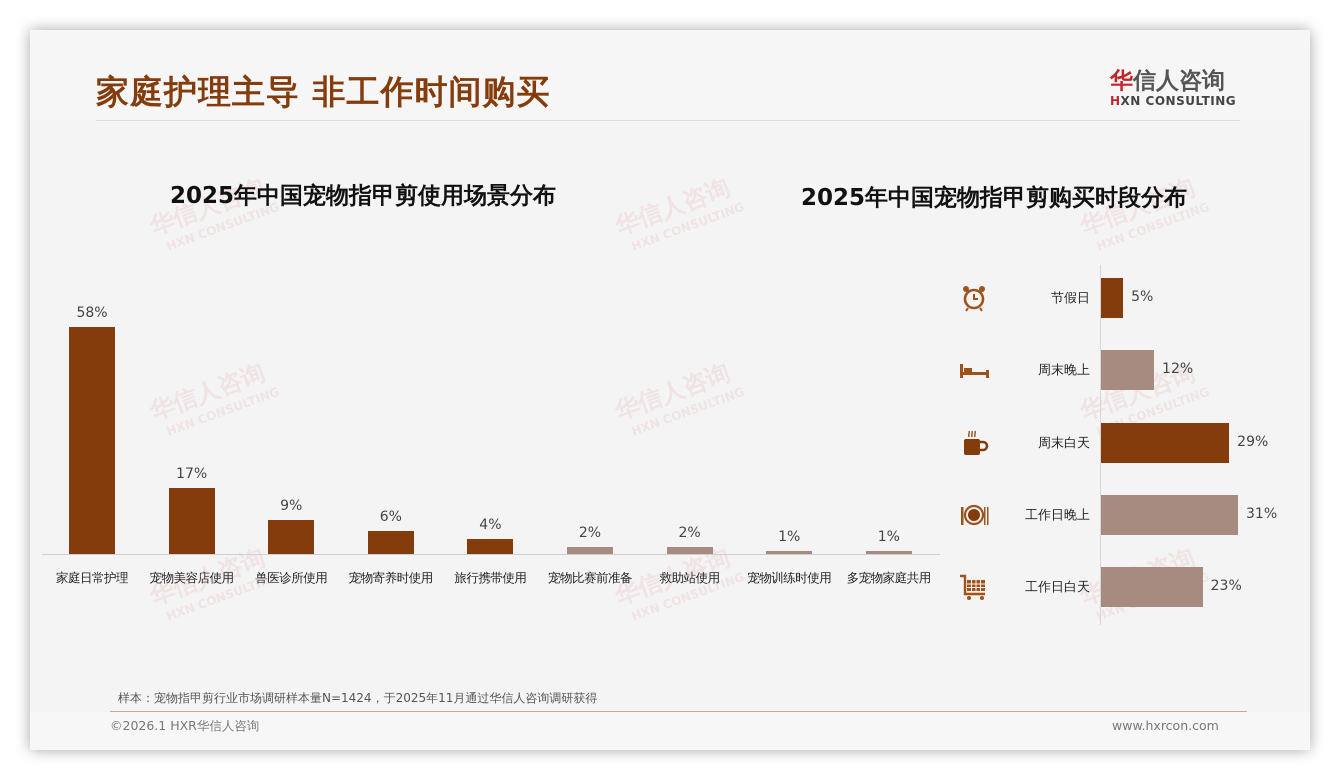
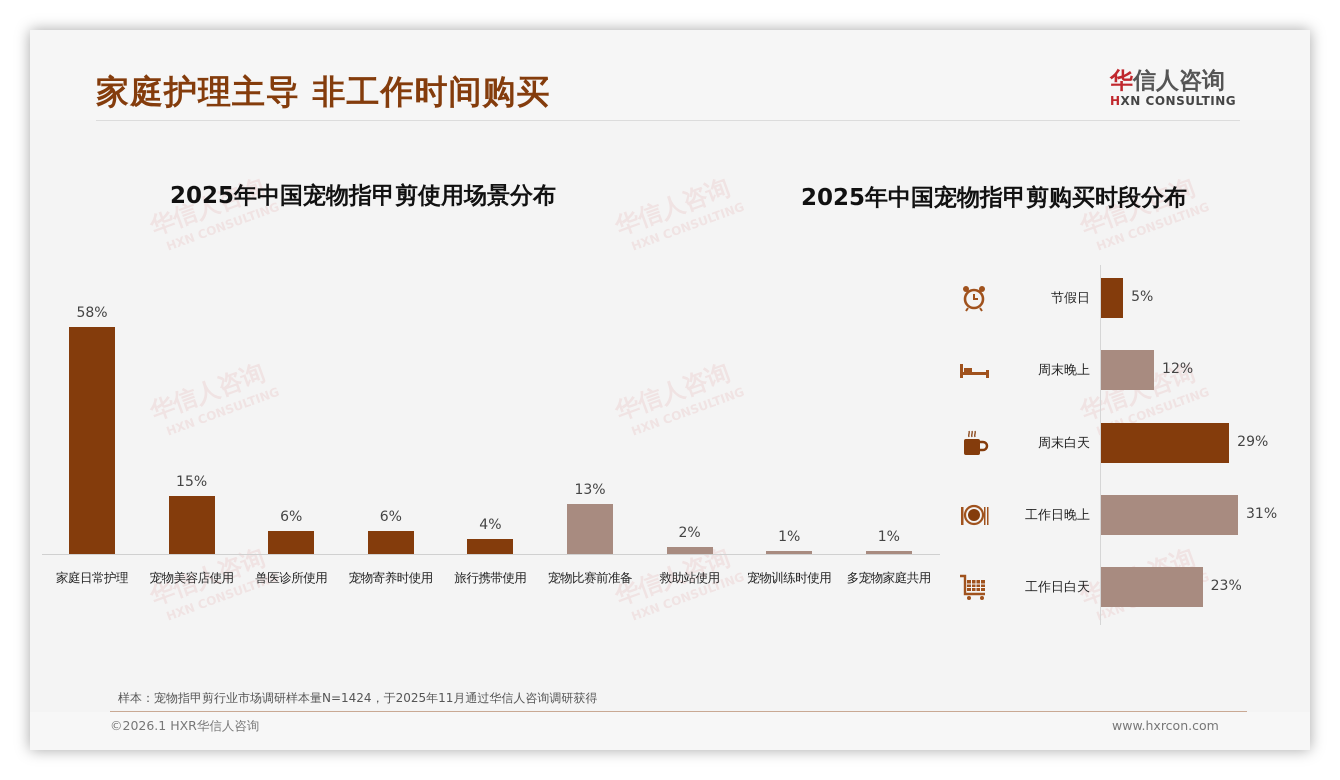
2025年中国宠物指甲剪使用场景分布/宠物美容店使用: 17% -> 15%
2025年中国宠物指甲剪使用场景分布/兽医诊所使用: 9% -> 6%
2025年中国宠物指甲剪使用场景分布/宠物比赛前准备: 2% -> 13%
